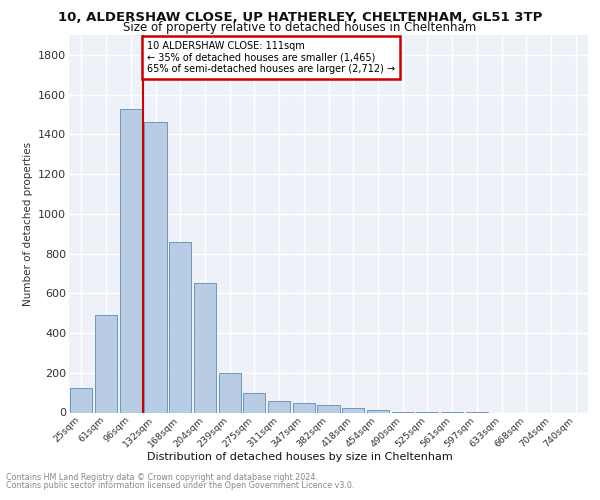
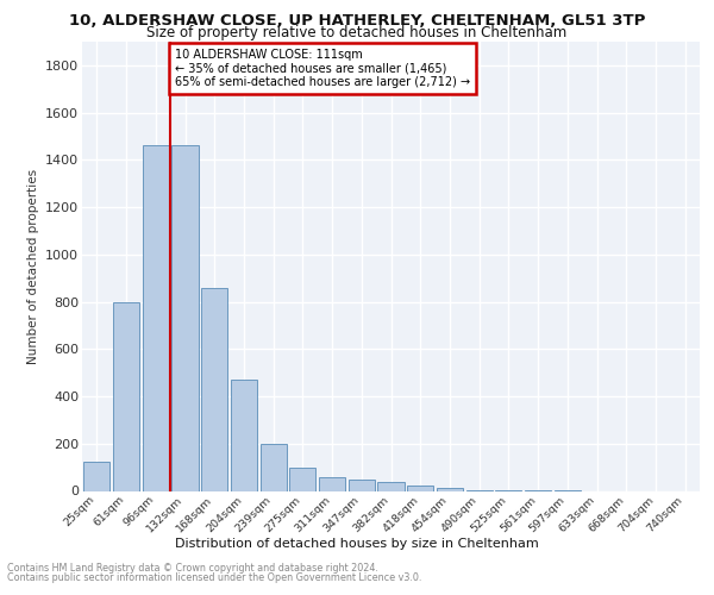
61sqm: 490 -> 800
96sqm: 1530 -> 1460
204sqm: 650 -> 470
